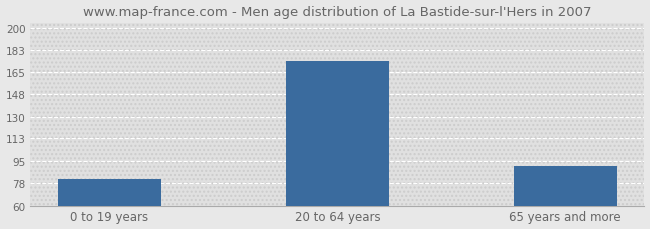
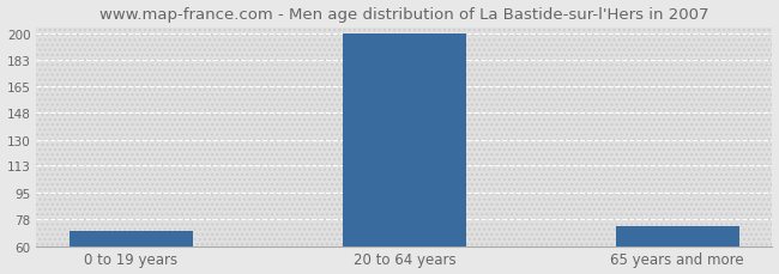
0 to 19 years: 81 -> 70
20 to 64 years: 174 -> 200
65 years and more: 91 -> 73
